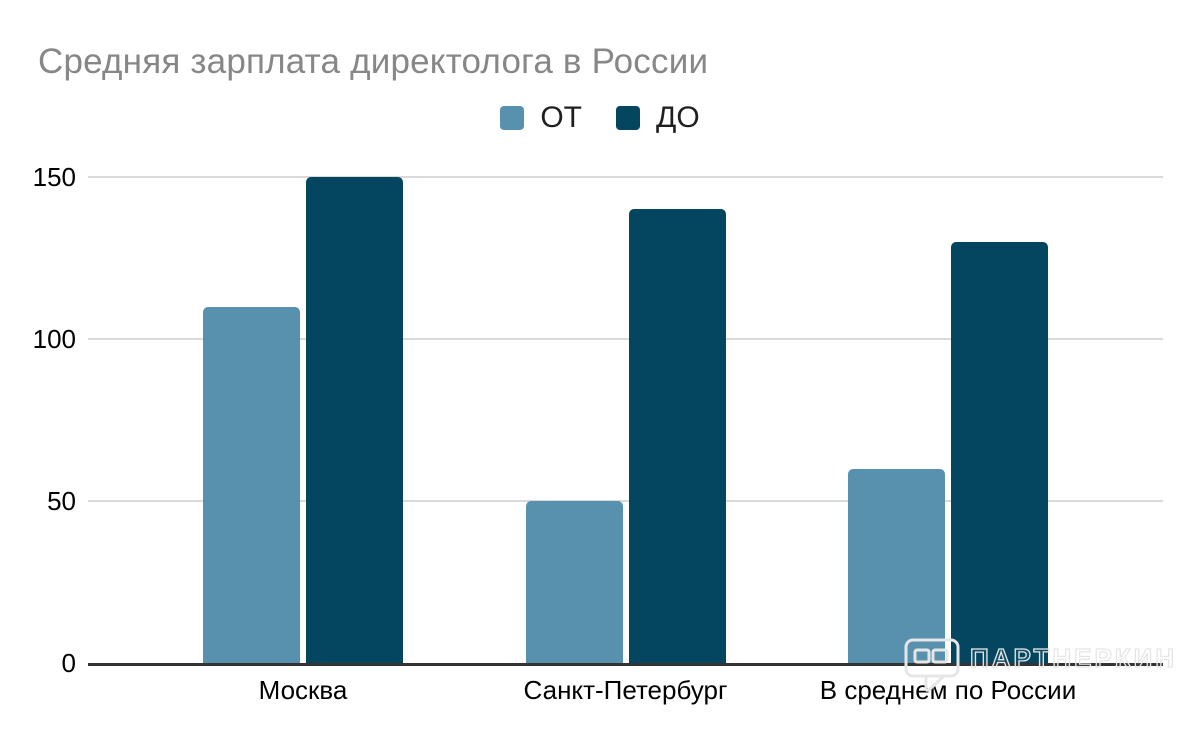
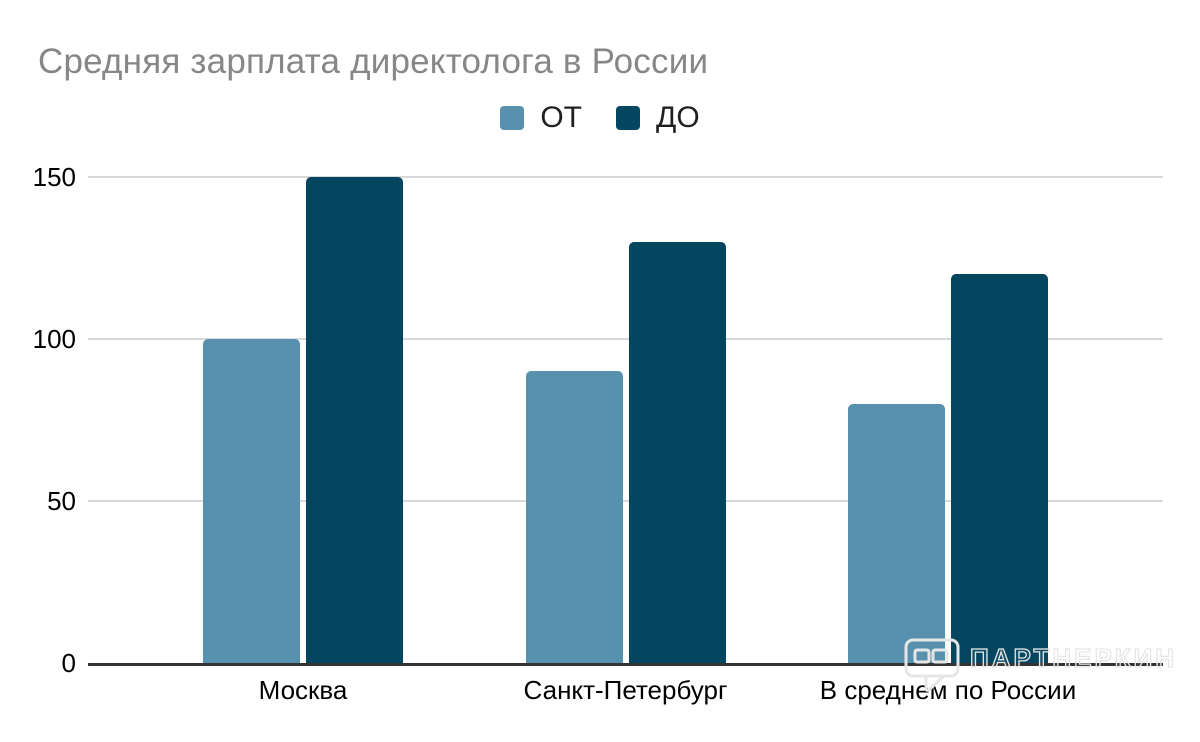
ОТ/Москва: 110 -> 100
ОТ/Санкт-Петербург: 50 -> 90
ДО/Санкт-Петербург: 140 -> 130
ОТ/В среднем по России: 60 -> 80
ДО/В среднем по России: 130 -> 120
